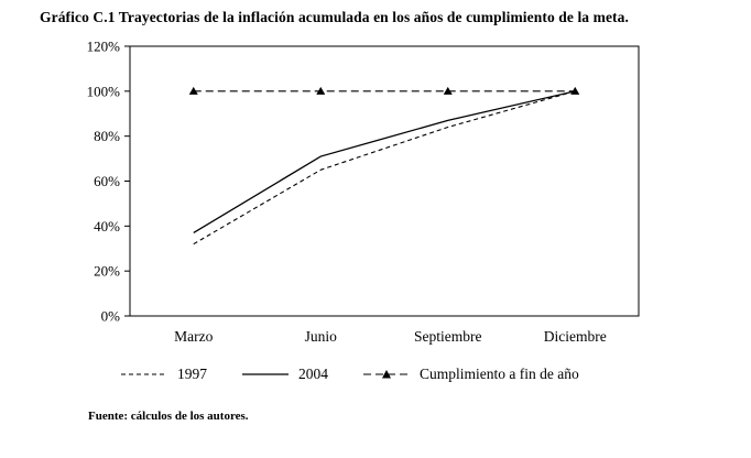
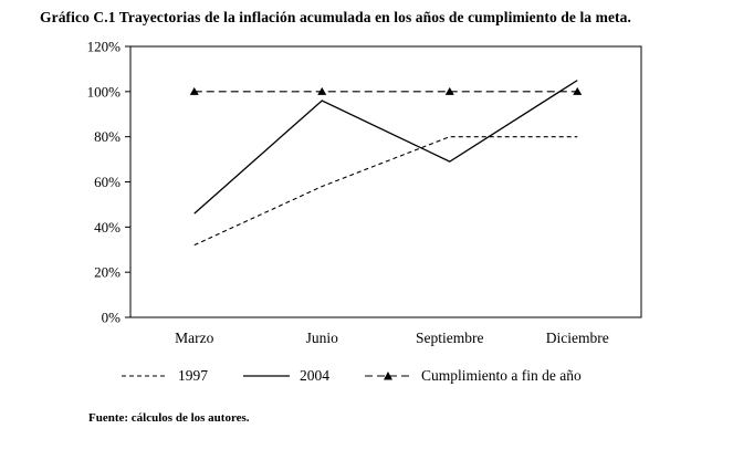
2004/Marzo: 37% -> 46%
1997/Junio: 65% -> 58%
2004/Junio: 71% -> 96%
1997/Septiembre: 84% -> 80%
2004/Septiembre: 87% -> 69%
1997/Diciembre: 100% -> 80%
2004/Diciembre: 100% -> 105%
